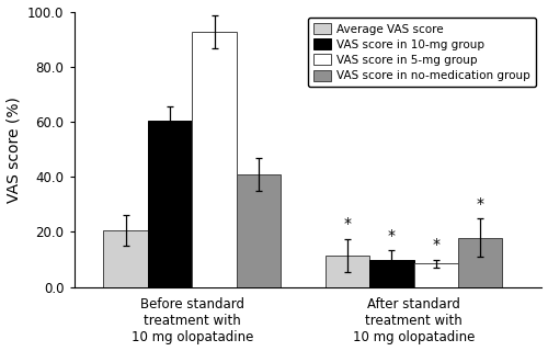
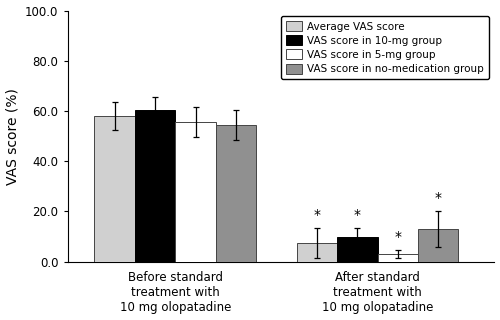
Average VAS score/Before standard treatment with 10 mg olopatadine: 20.5 -> 58.0
VAS score in 5-mg group/Before standard treatment with 10 mg olopatadine: 92.5 -> 55.5
VAS score in no-medication group/Before standard treatment with 10 mg olopatadine: 41.0 -> 54.5
Average VAS score/After standard treatment with 10 mg olopatadine: 11.5 -> 7.5
VAS score in 5-mg group/After standard treatment with 10 mg olopatadine: 8.5 -> 3.0
VAS score in no-medication group/After standard treatment with 10 mg olopatadine: 18.0 -> 13.0
